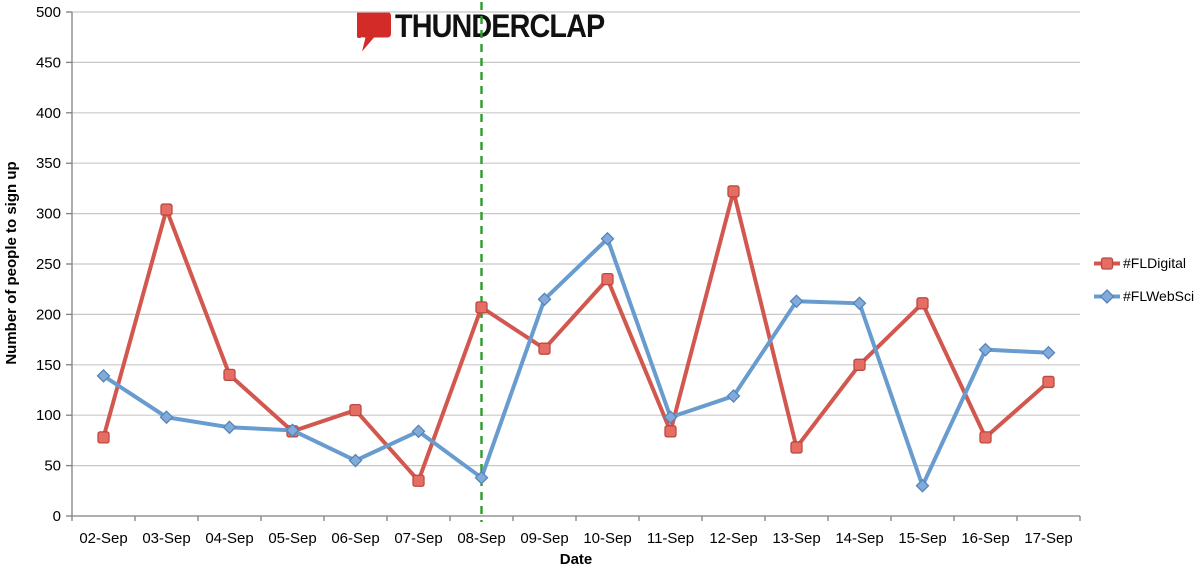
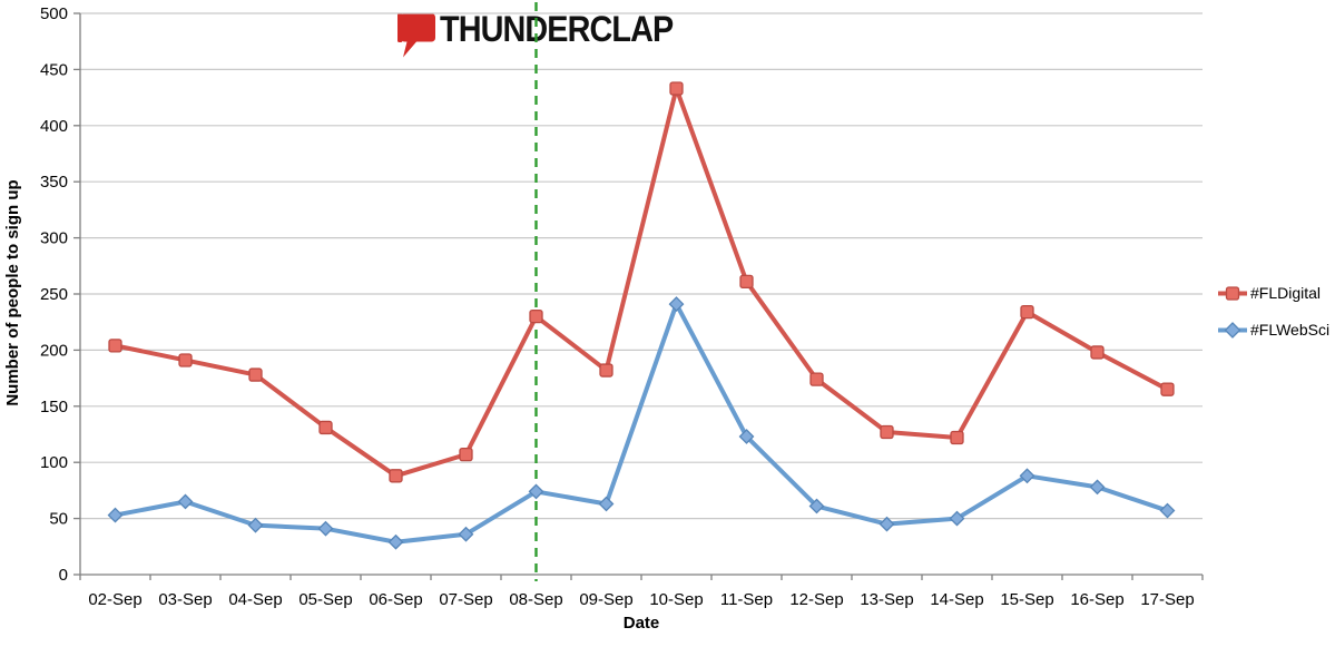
#FLDigital/02-Sep: 78 -> 204
#FLWebSci/02-Sep: 139 -> 53
#FLDigital/03-Sep: 304 -> 191
#FLWebSci/03-Sep: 98 -> 65
#FLDigital/04-Sep: 140 -> 178
#FLWebSci/04-Sep: 88 -> 44
#FLDigital/05-Sep: 84 -> 131
#FLWebSci/05-Sep: 85 -> 41
#FLDigital/06-Sep: 105 -> 88
#FLWebSci/06-Sep: 55 -> 29
#FLDigital/07-Sep: 35 -> 107
#FLWebSci/07-Sep: 84 -> 36
#FLDigital/08-Sep: 207 -> 230
#FLWebSci/08-Sep: 38 -> 74
#FLDigital/09-Sep: 166 -> 182
#FLWebSci/09-Sep: 215 -> 63
#FLDigital/10-Sep: 235 -> 433
#FLWebSci/10-Sep: 275 -> 241
#FLDigital/11-Sep: 84 -> 261
#FLWebSci/11-Sep: 98 -> 123
#FLDigital/12-Sep: 322 -> 174
#FLWebSci/12-Sep: 119 -> 61
#FLDigital/13-Sep: 68 -> 127
#FLWebSci/13-Sep: 213 -> 45
#FLDigital/14-Sep: 150 -> 122
#FLWebSci/14-Sep: 211 -> 50
#FLDigital/15-Sep: 211 -> 234
#FLWebSci/15-Sep: 30 -> 88
#FLDigital/16-Sep: 78 -> 198
#FLWebSci/16-Sep: 165 -> 78
#FLDigital/17-Sep: 133 -> 165
#FLWebSci/17-Sep: 162 -> 57
